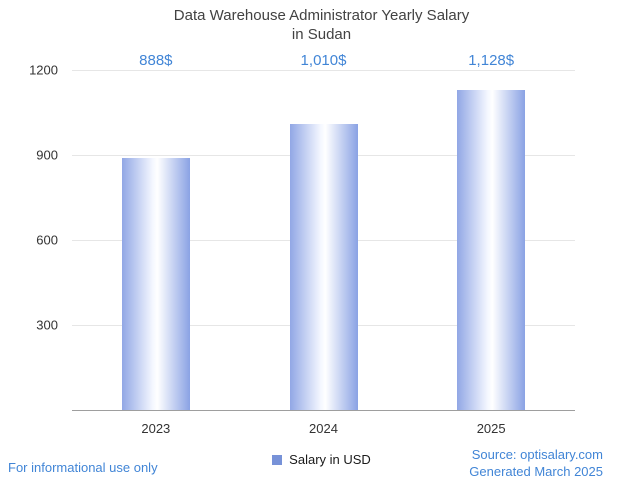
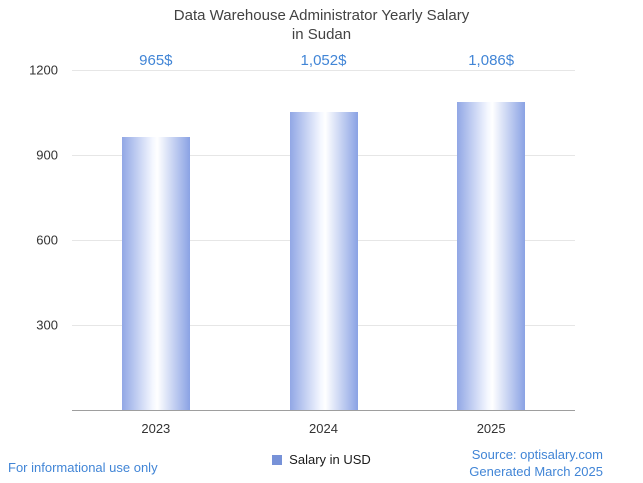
2023: 888 -> 965
2024: 1,010 -> 1,052
2025: 1,128 -> 1,086
